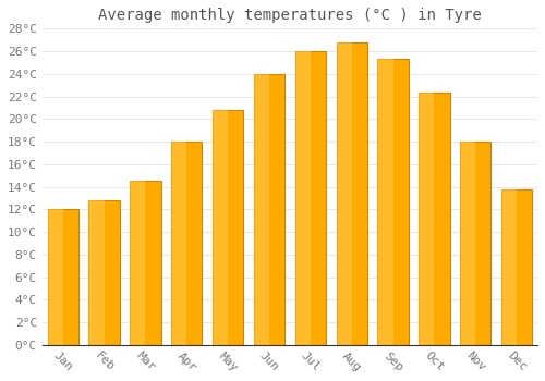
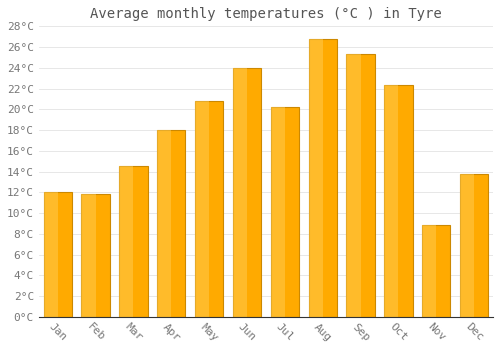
Feb: 12.8°C -> 11.8°C
Jul: 26.0°C -> 20.2°C
Nov: 18.0°C -> 8.8°C
